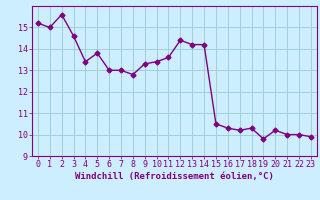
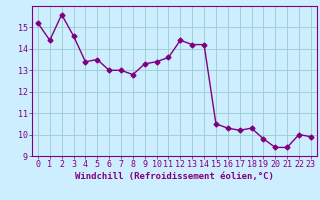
1: 15.0 -> 14.4
5: 13.8 -> 13.5
20: 10.2 -> 9.4
21: 10.0 -> 9.4
